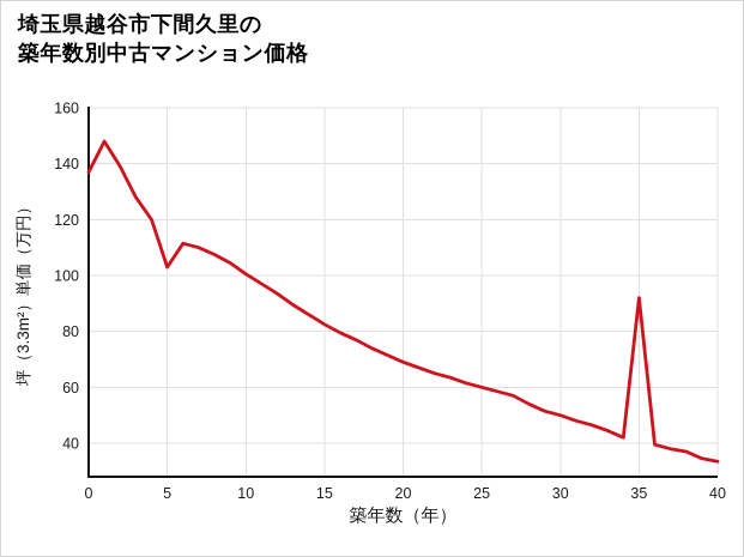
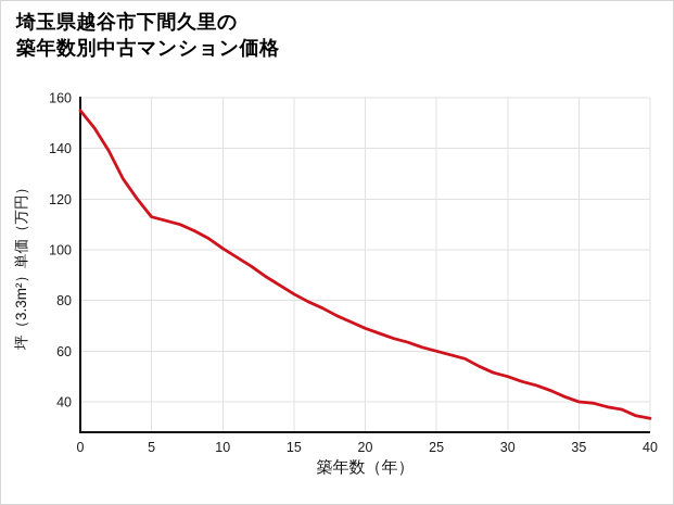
0: 137 -> 155
5: 103 -> 113
35: 92 -> 40
